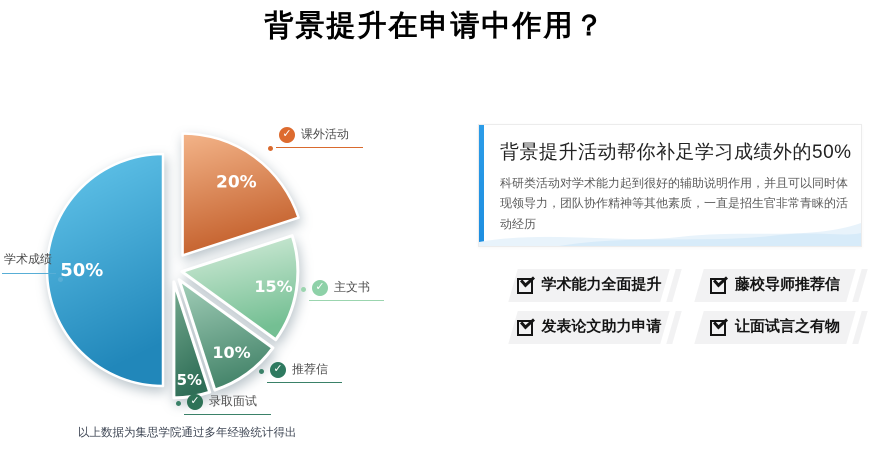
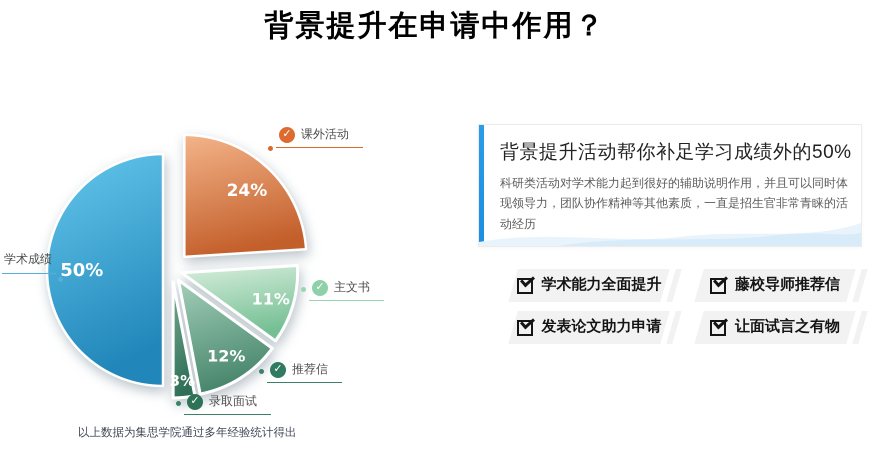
课外活动: 20% -> 24%
主文书: 15% -> 11%
推荐信: 10% -> 12%
录取面试: 5% -> 3%
